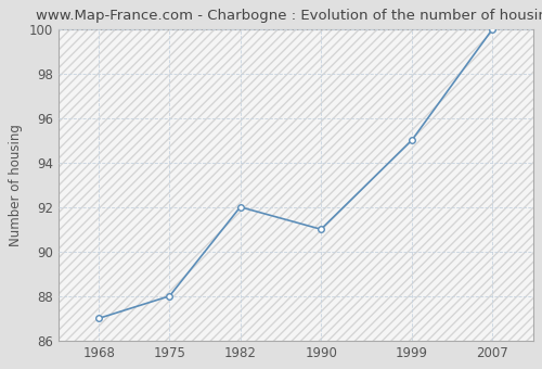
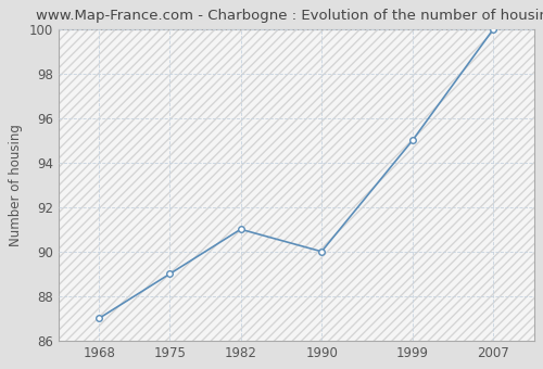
1975: 88 -> 89
1982: 92 -> 91
1990: 91 -> 90
